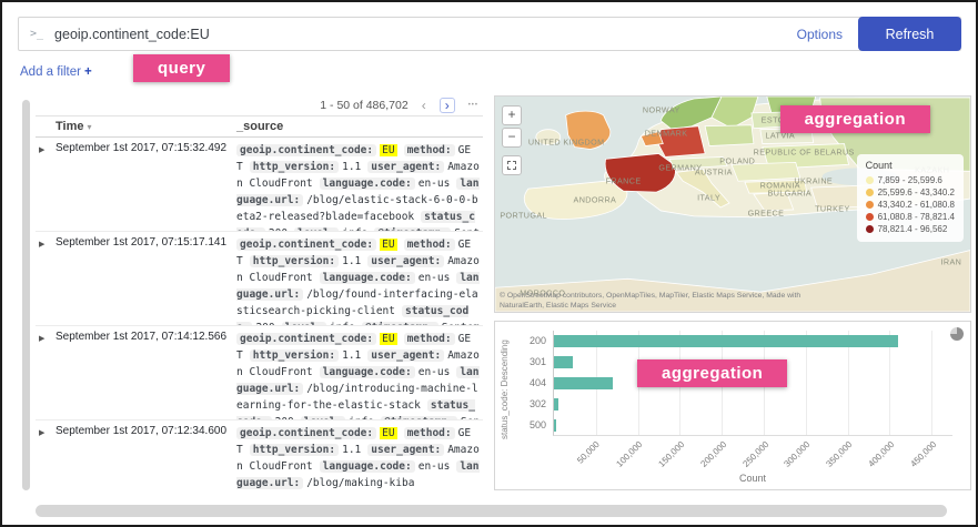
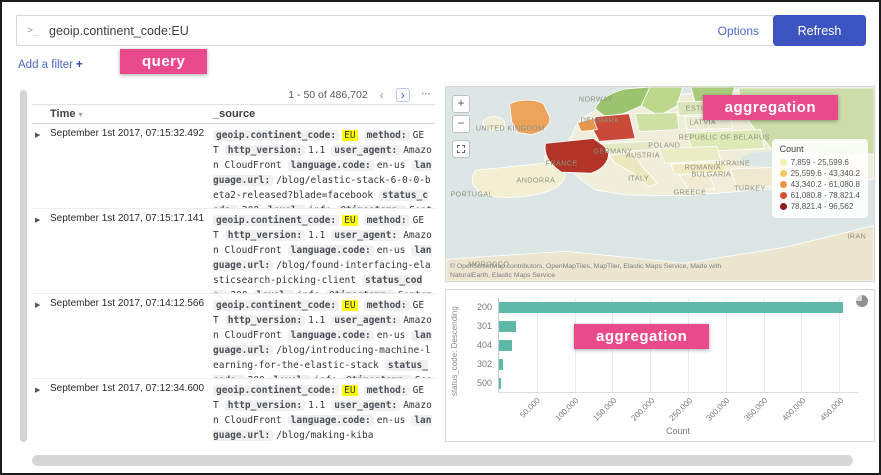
200: 410000 -> 460000
404: 70000 -> 20000
